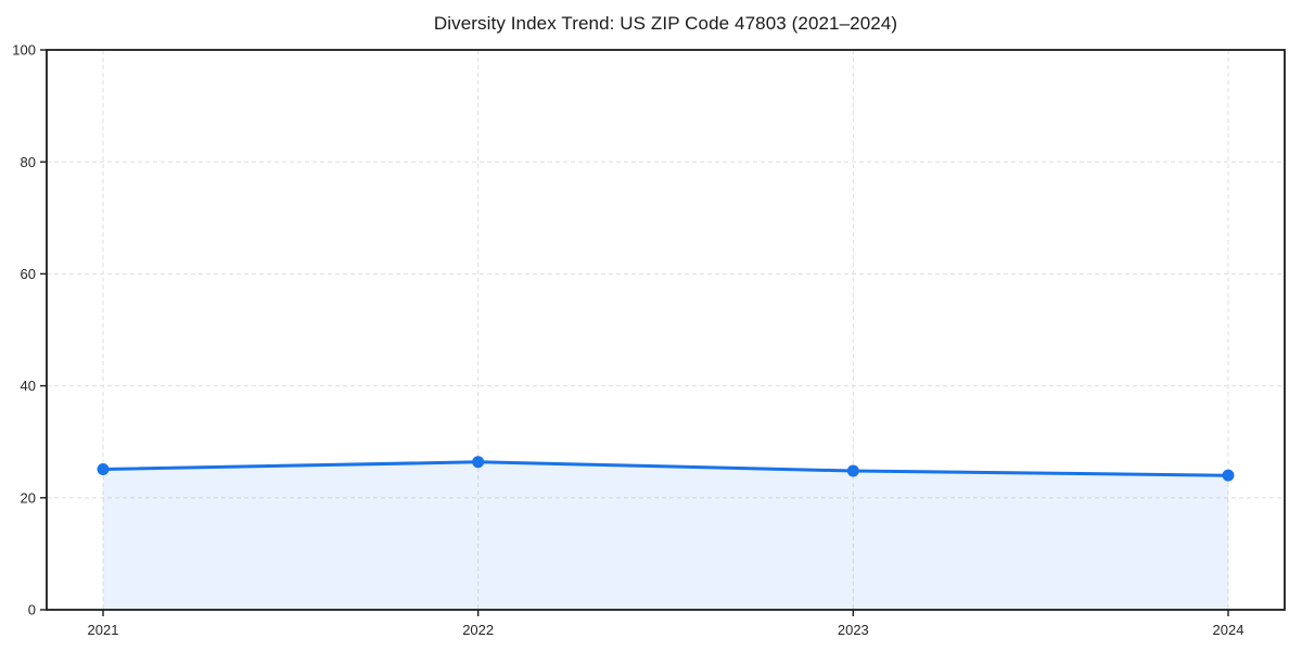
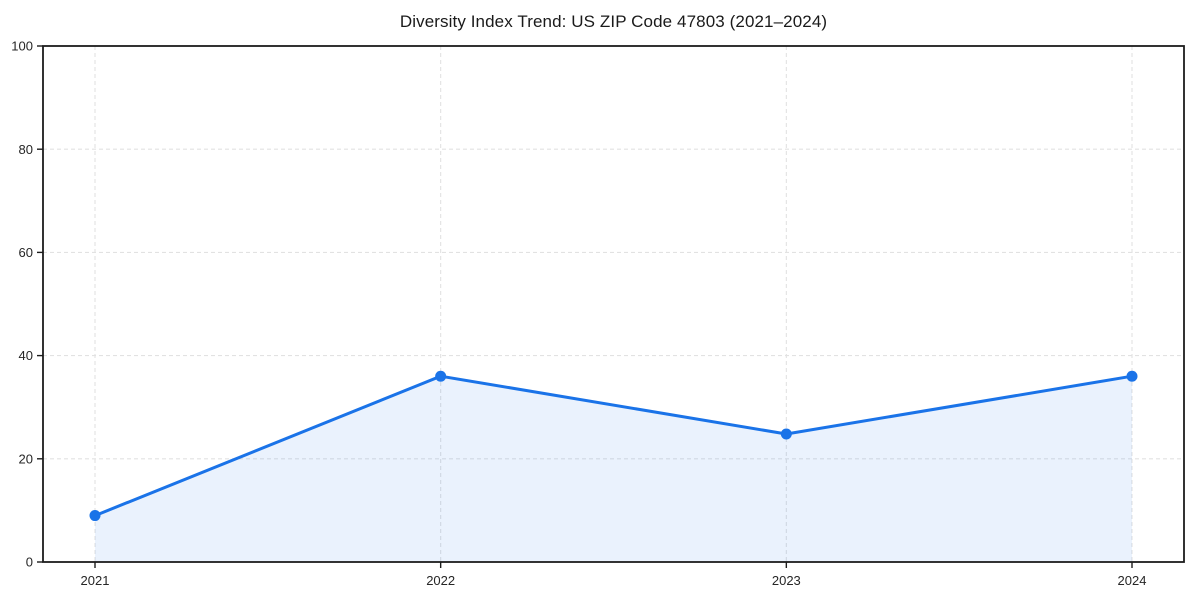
2021: 25 -> 9
2022: 26 -> 36
2024: 24 -> 36
